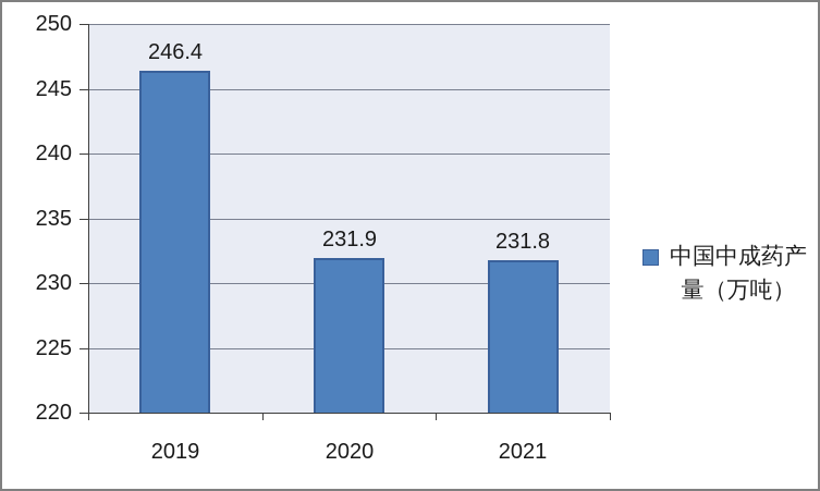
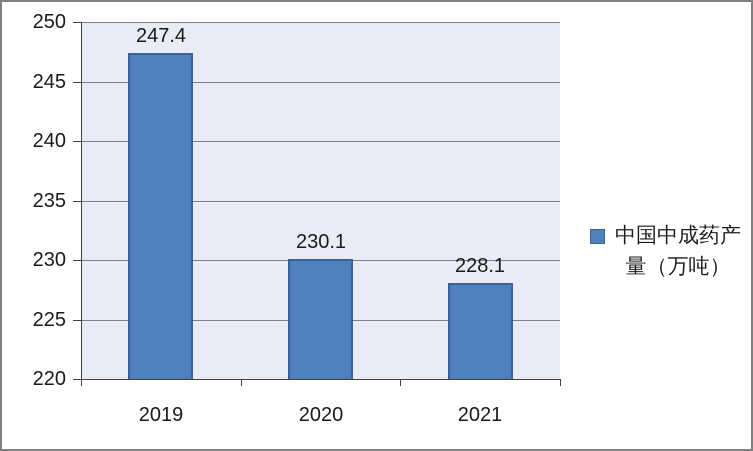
2019: 246.4 -> 247.4
2020: 231.9 -> 230.1
2021: 231.8 -> 228.1
